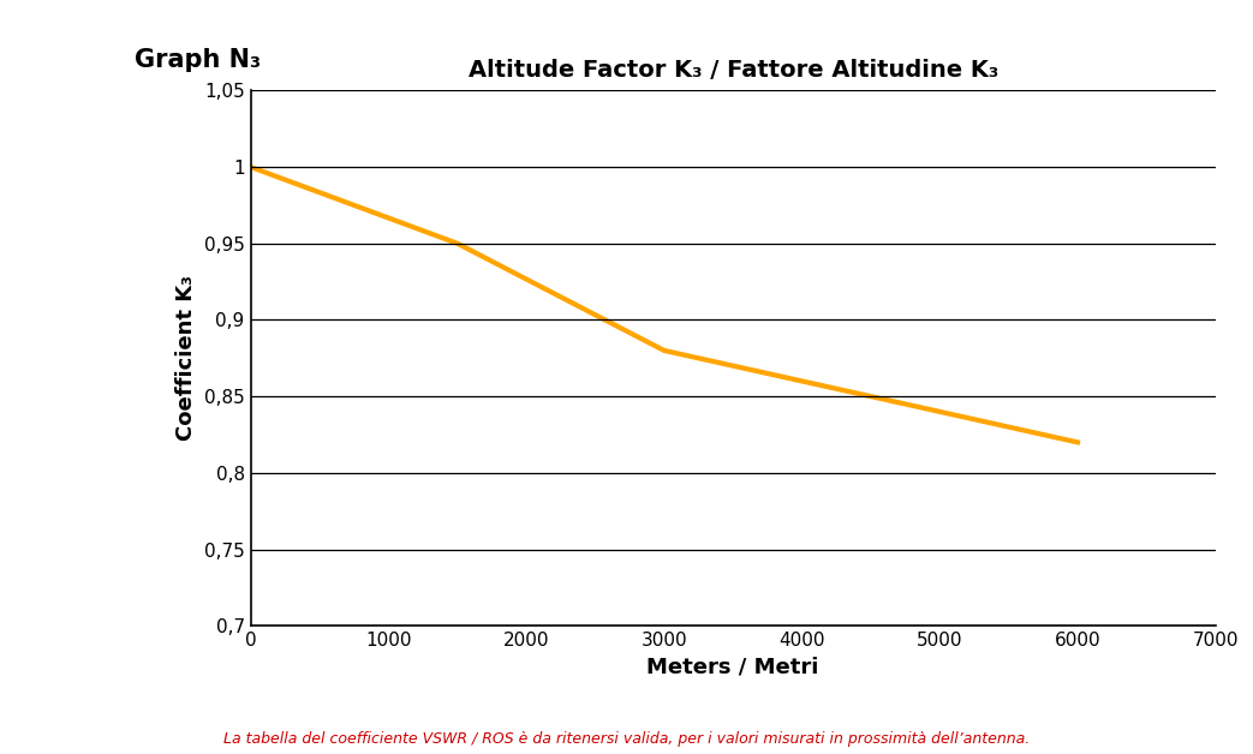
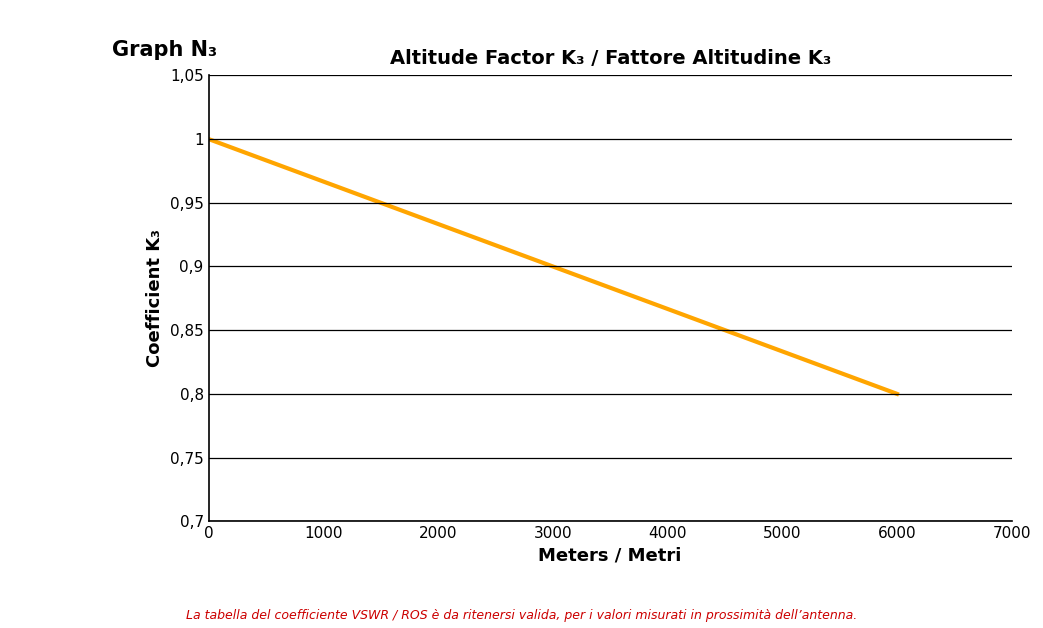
3000: 0,88 -> 0,90
6000: 0,82 -> 0,80
